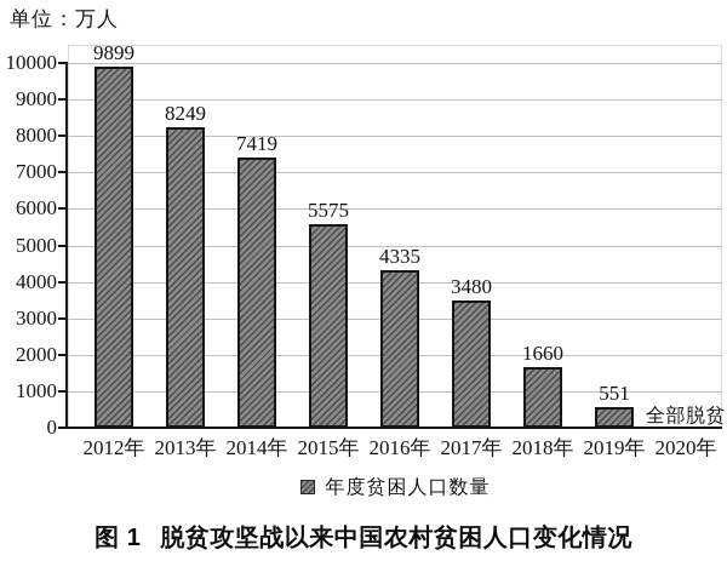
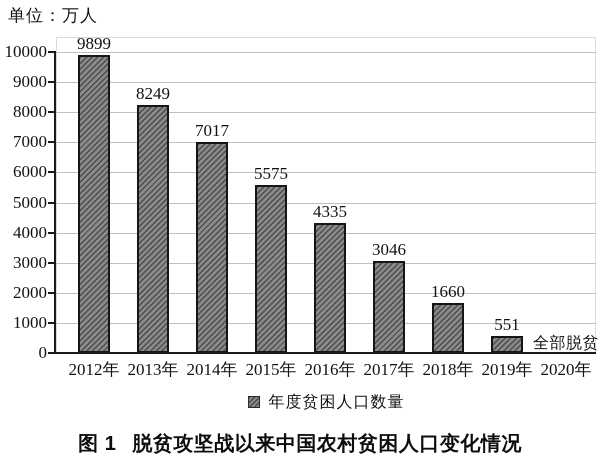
2014年: 7419 -> 7017
2017年: 3480 -> 3046
